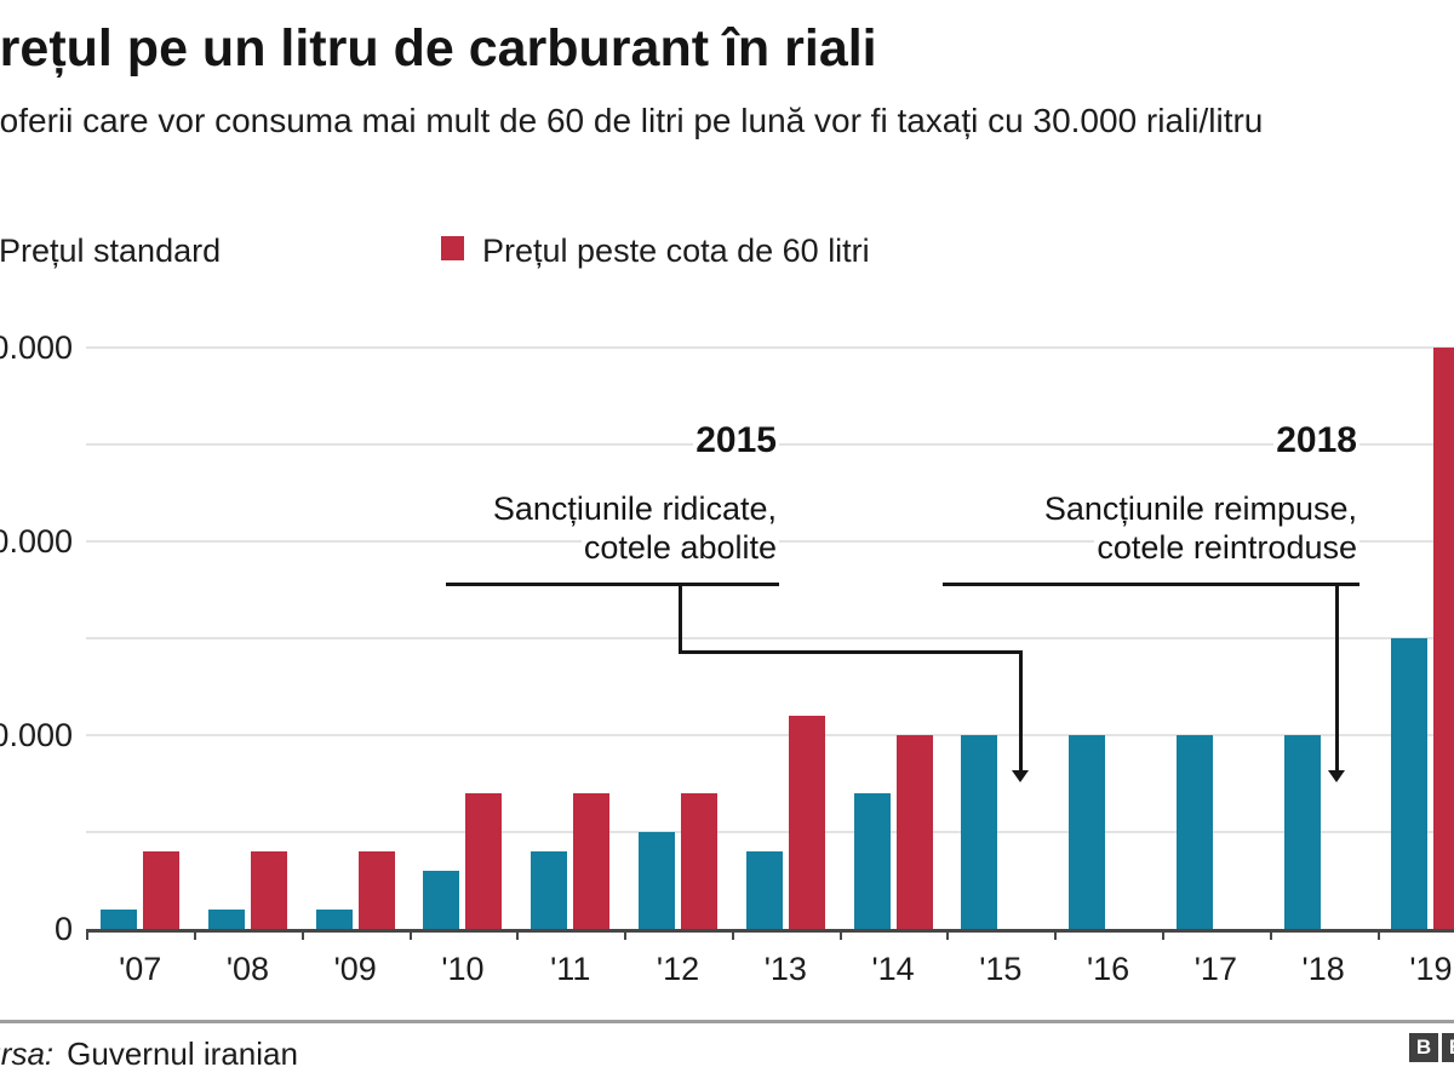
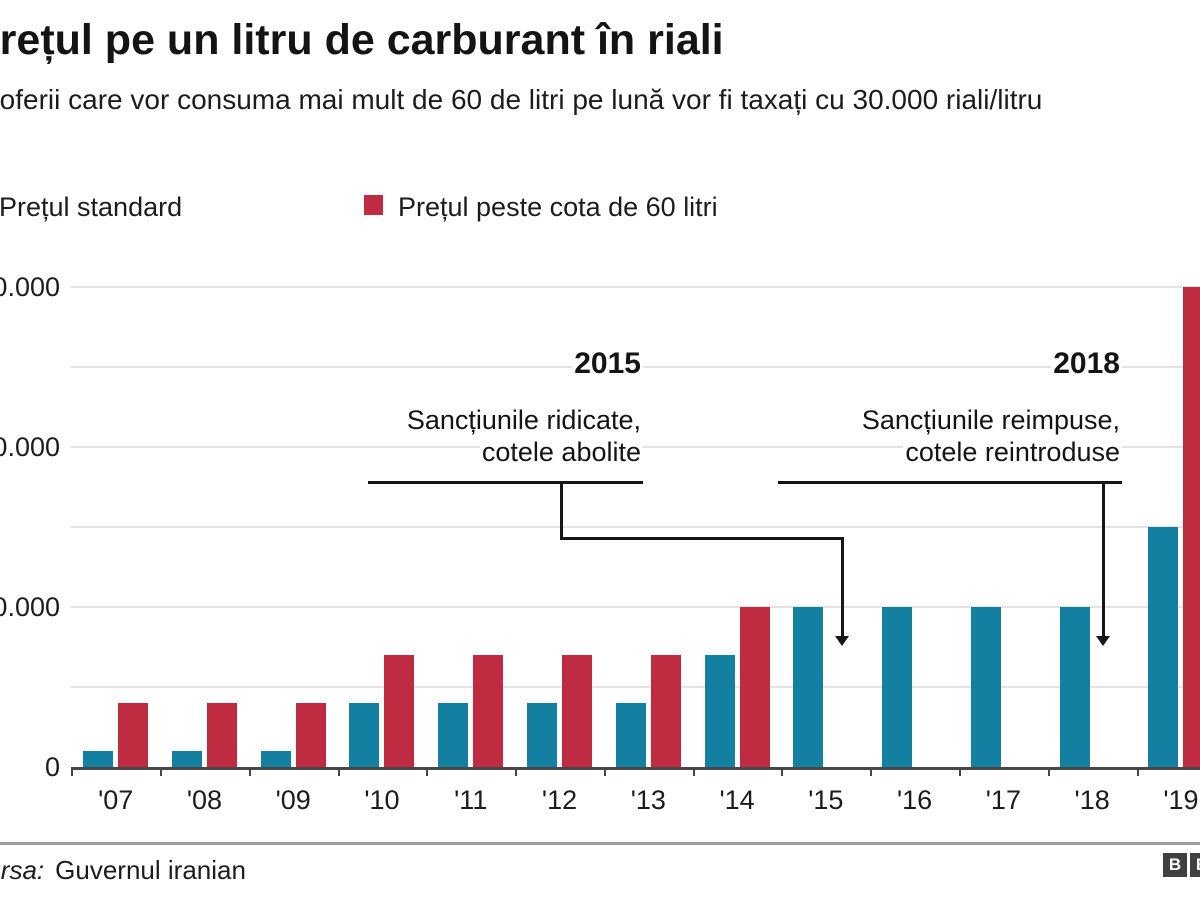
Prețul standard/'10: 3000 -> 4000
Prețul standard/'12: 5000 -> 4000
Prețul peste cota de 60 litri/'13: 11000 -> 7000
